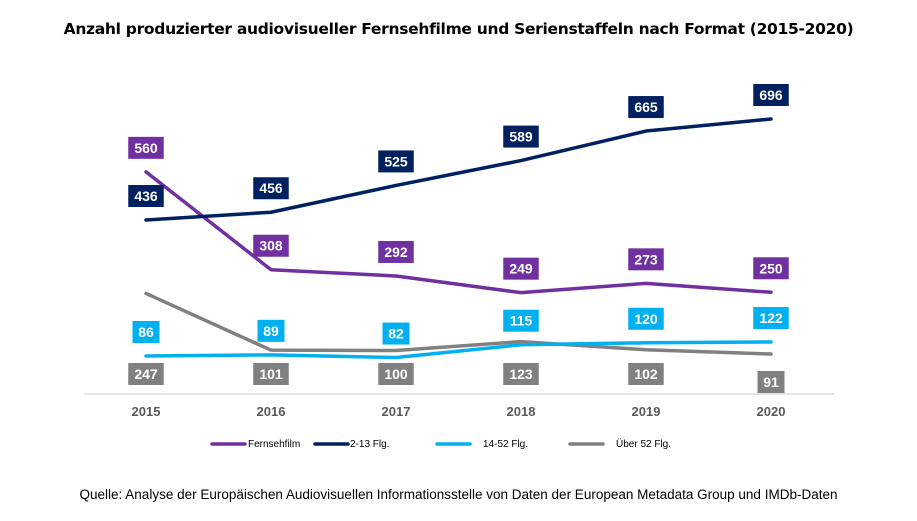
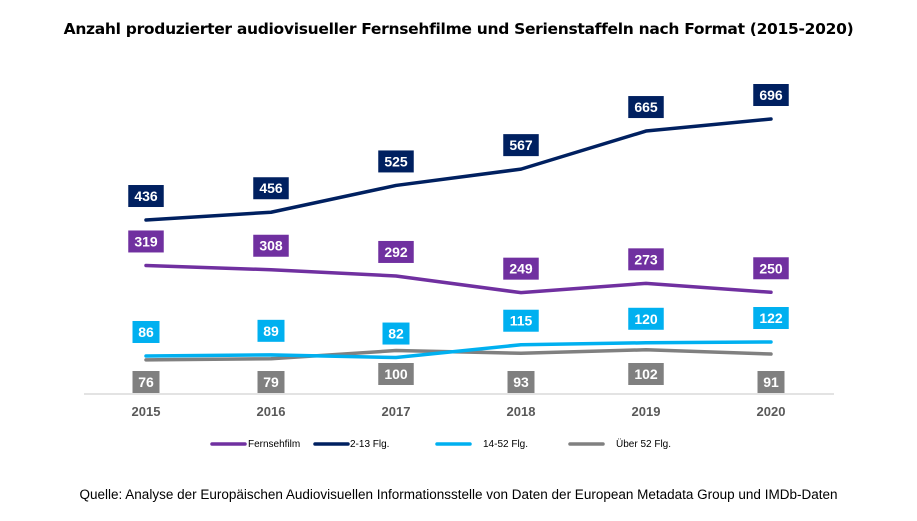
Fernsehfilm/2015: 560 -> 319
Über 52 Flg./2015: 247 -> 76
Über 52 Flg./2016: 101 -> 79
2-13 Flg./2018: 589 -> 567
Über 52 Flg./2018: 123 -> 93
